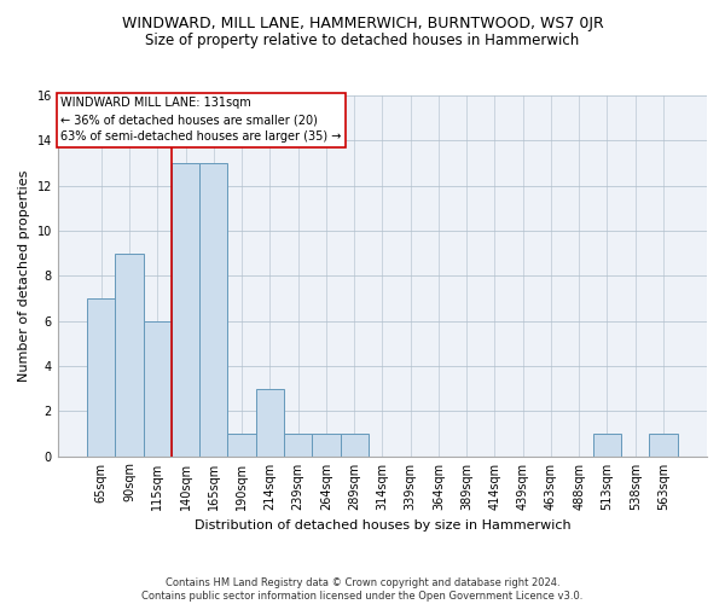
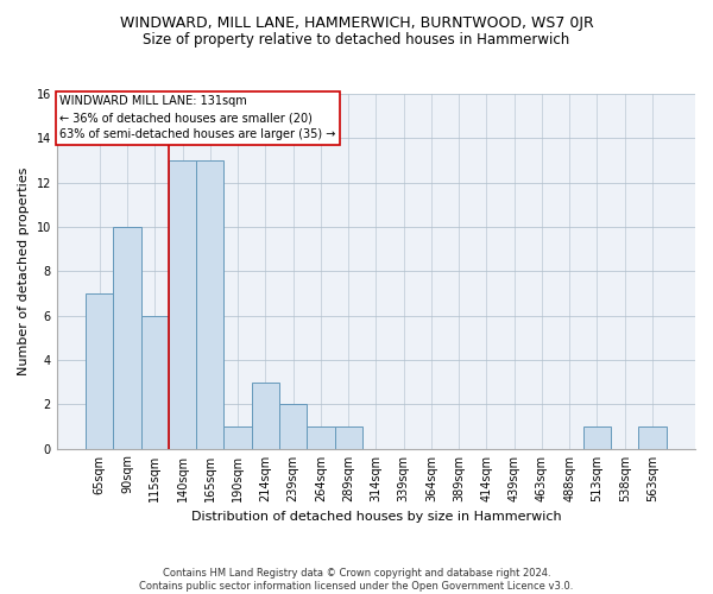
90sqm: 9 -> 10
239sqm: 1 -> 2
